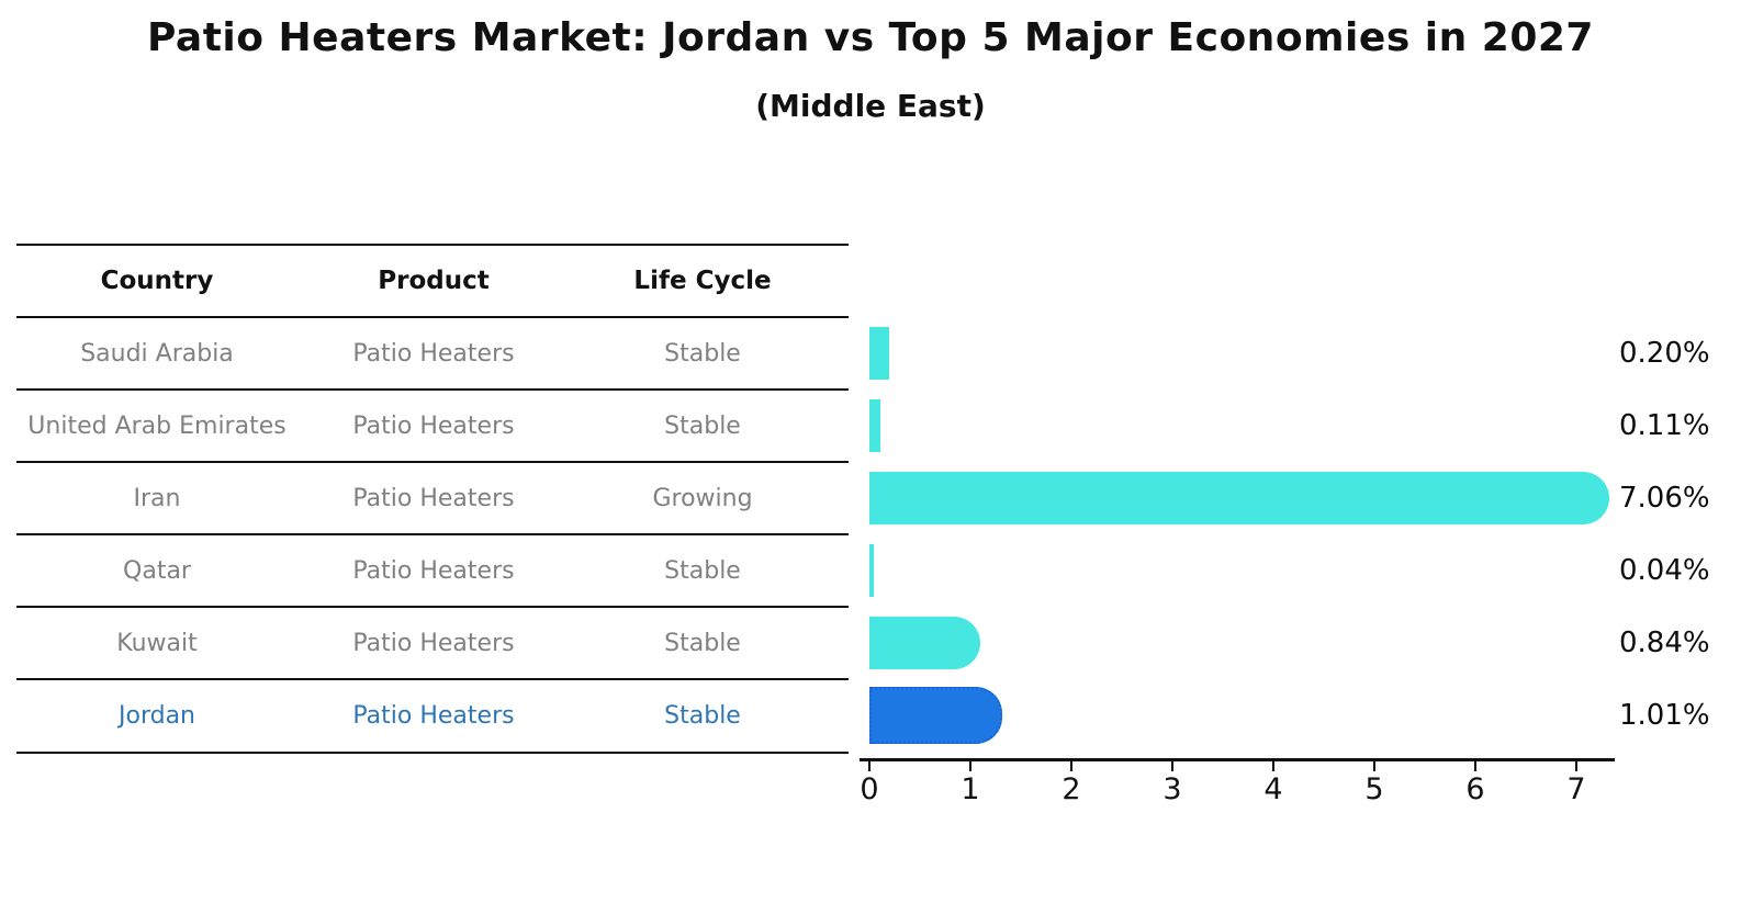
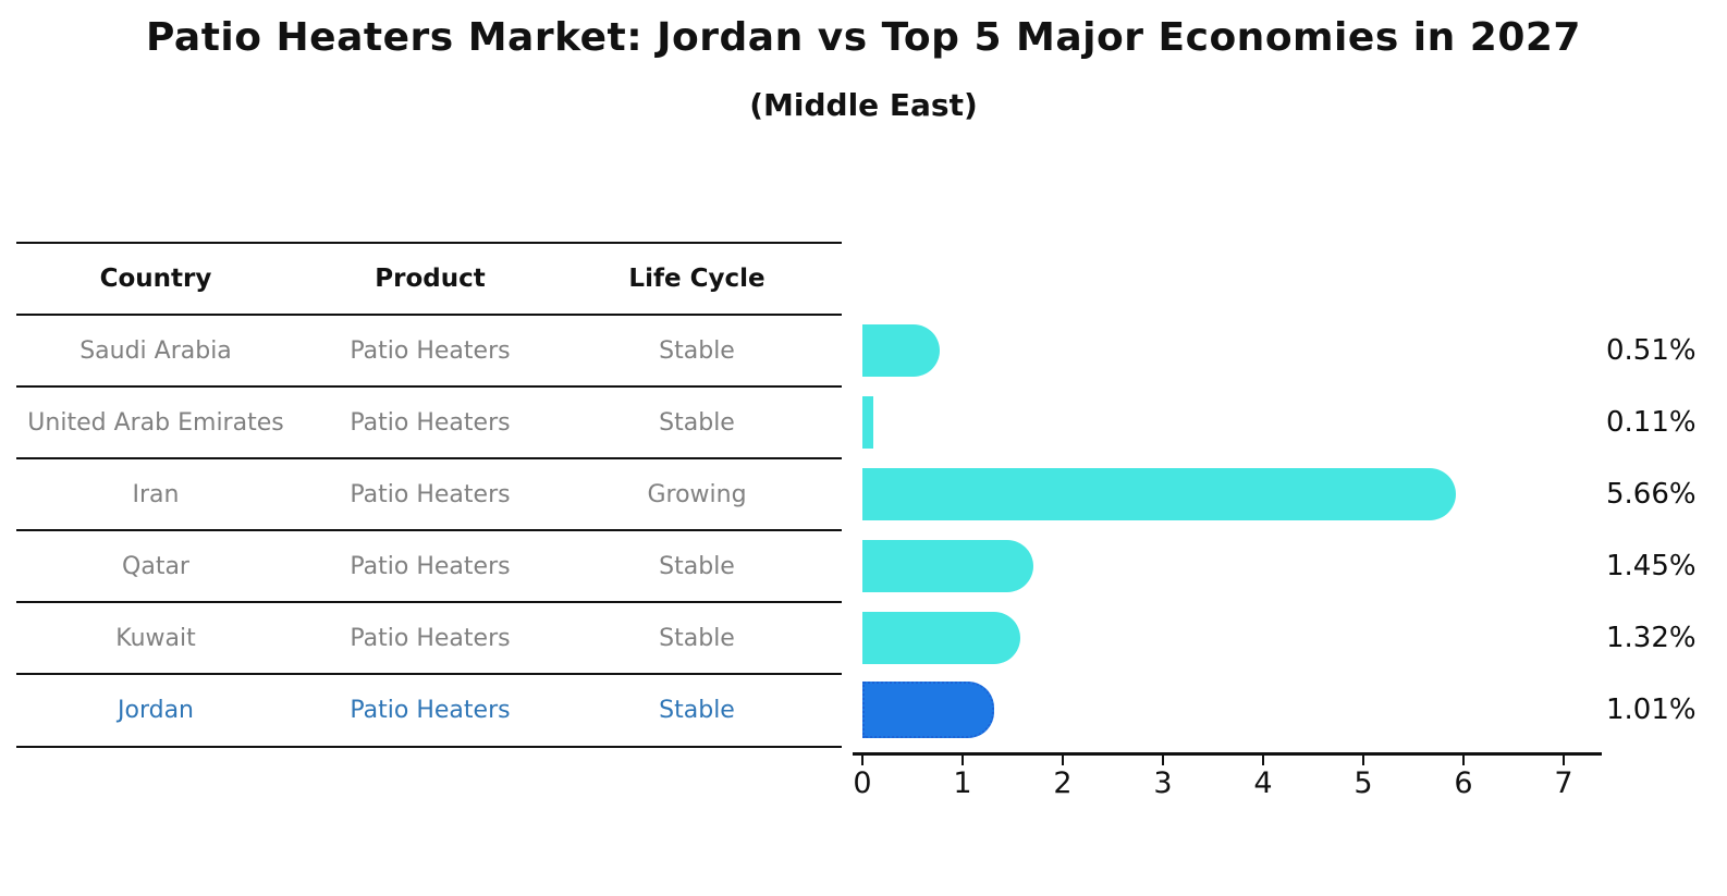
Saudi Arabia: 0.20% -> 0.51%
Iran: 7.06% -> 5.66%
Qatar: 0.04% -> 1.45%
Kuwait: 0.84% -> 1.32%
